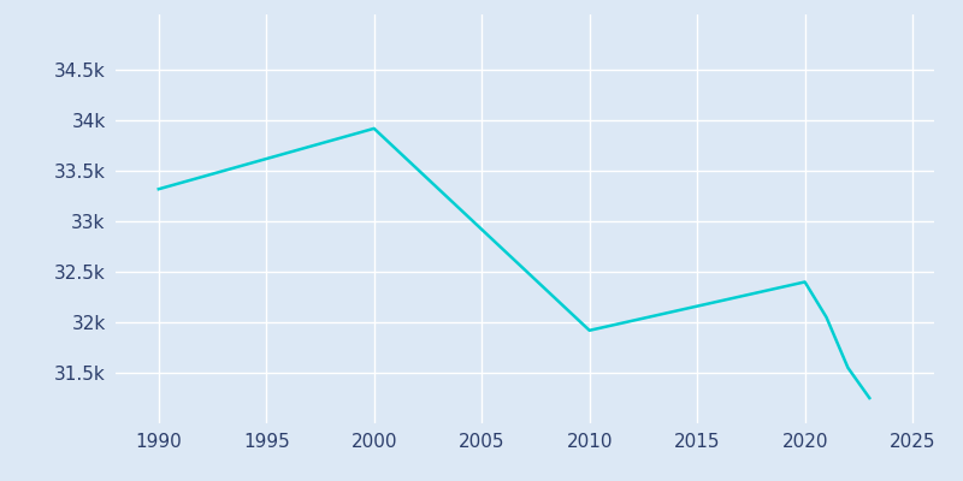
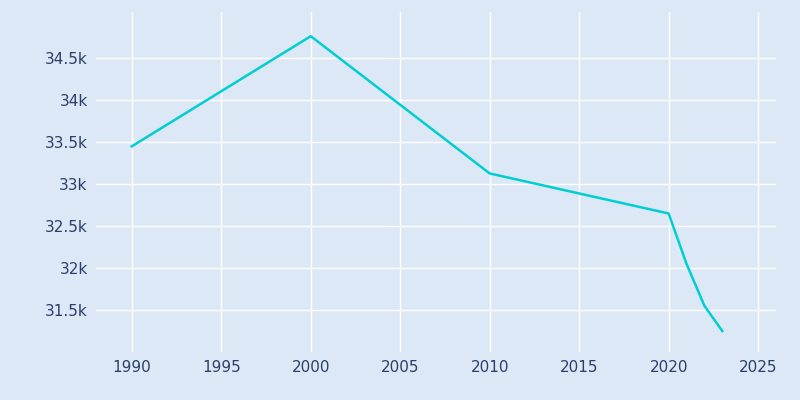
1990: 33.32k -> 33.45k
2000: 33.92k -> 34.76k
2010: 31.92k -> 33.13k
2020: 32.40k -> 32.65k
